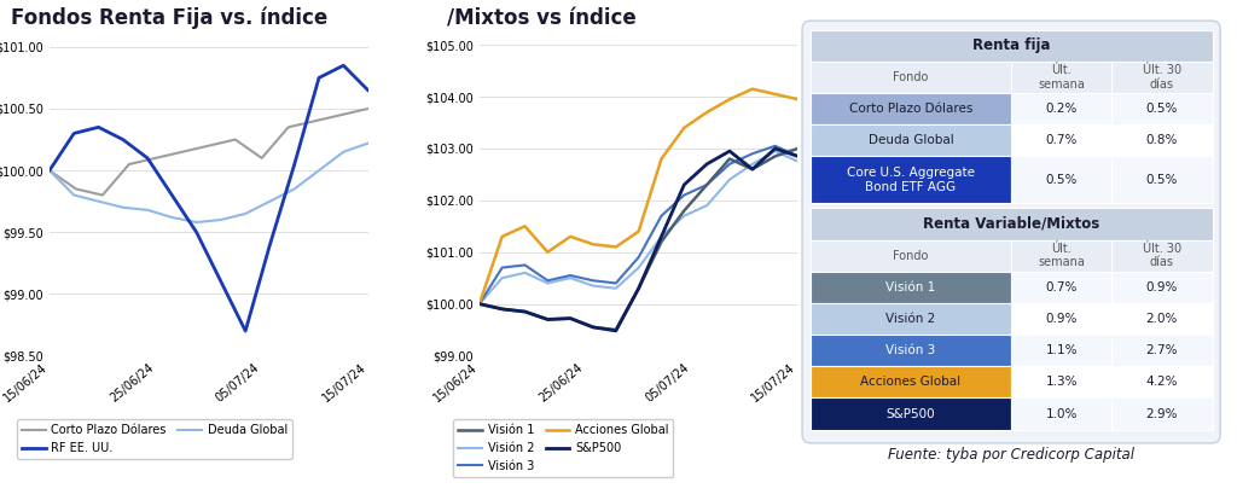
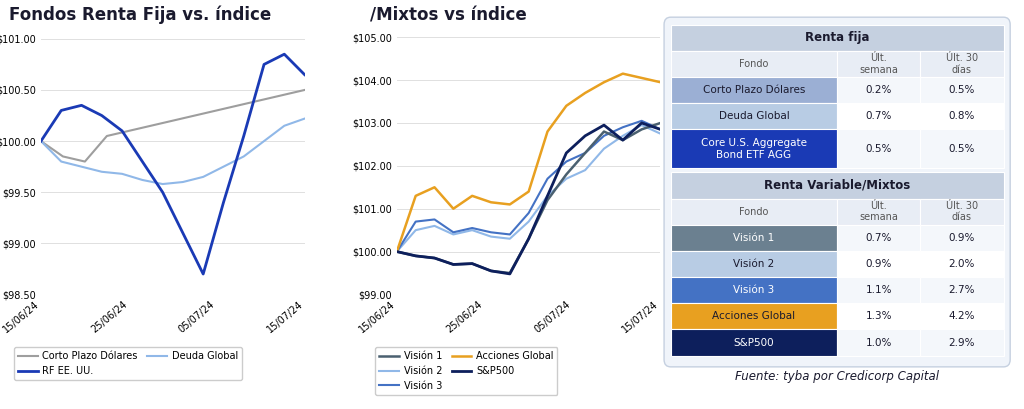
Fondos Renta Fija vs. índice/Corto Plazo Dólares/05/07/24: $100.10 -> $100.30
